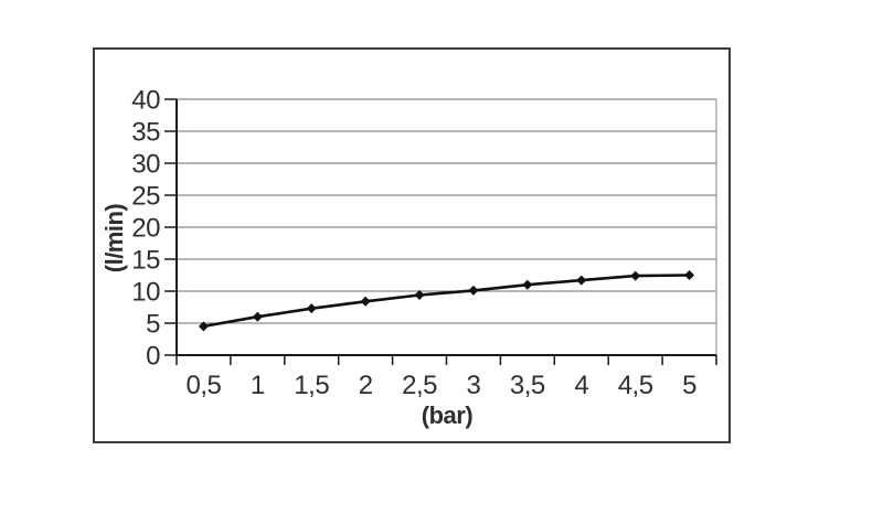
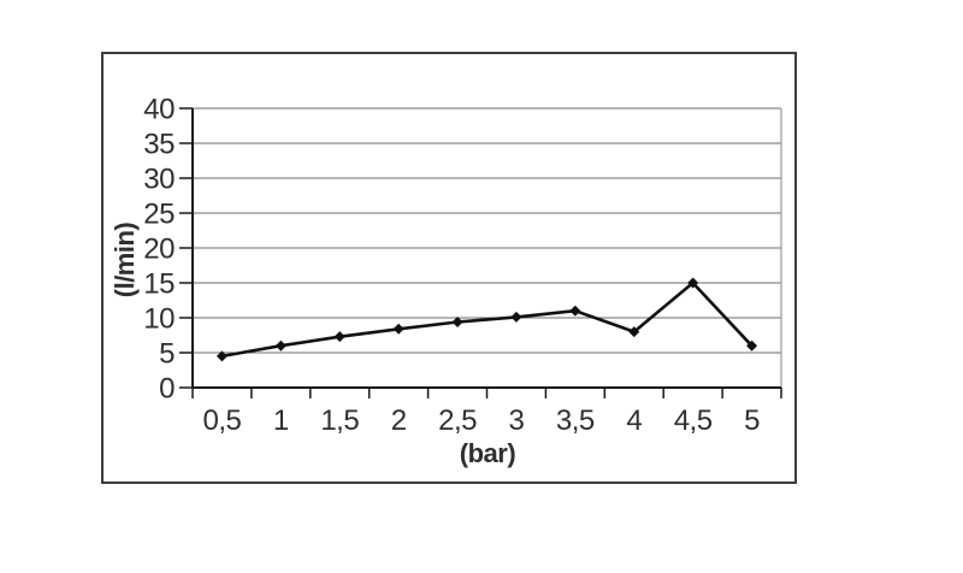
4: 12 -> 8
4,5: 12 -> 15
5: 12 -> 6
